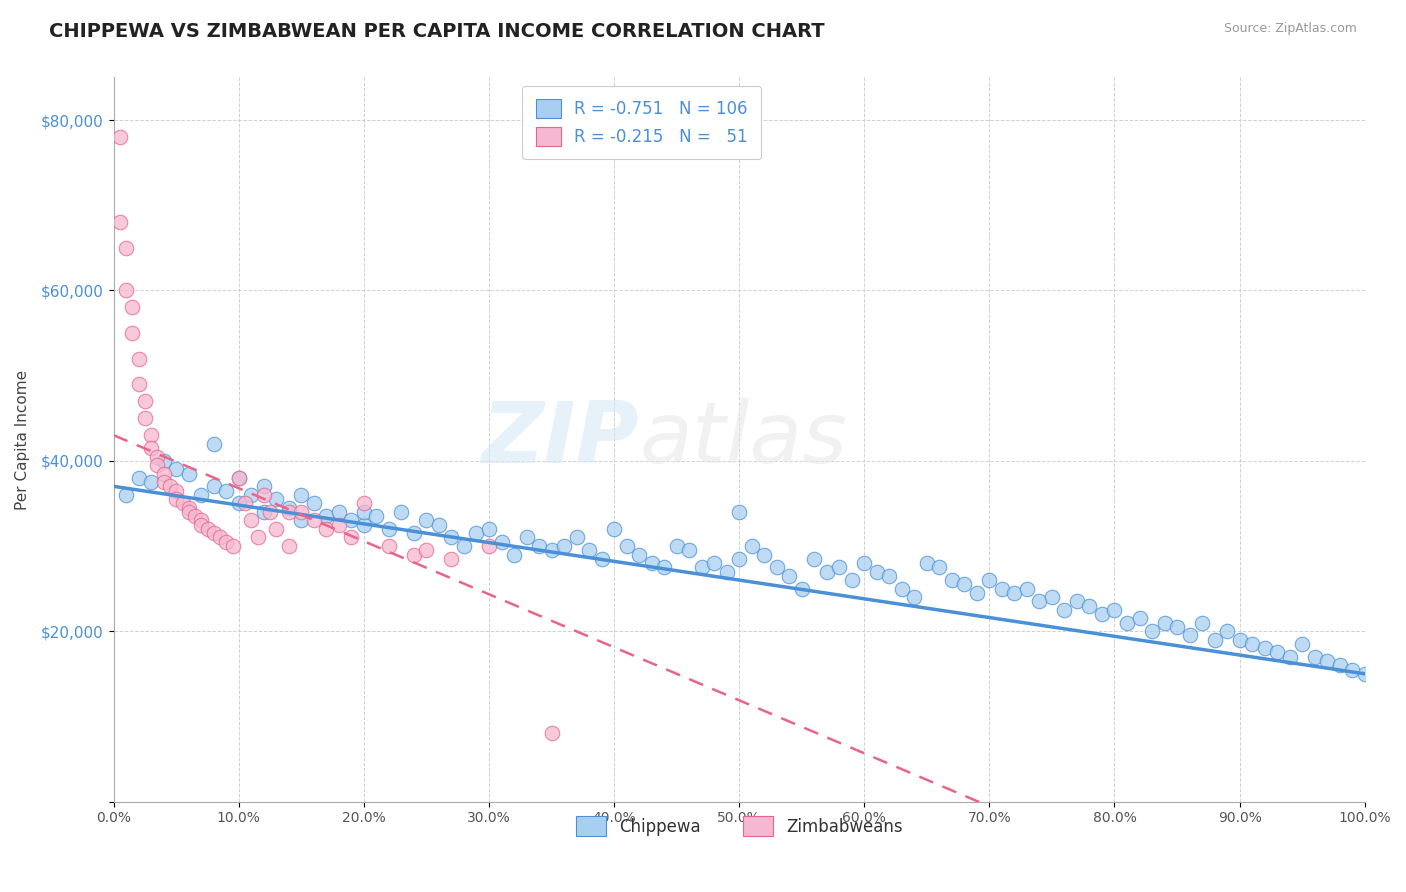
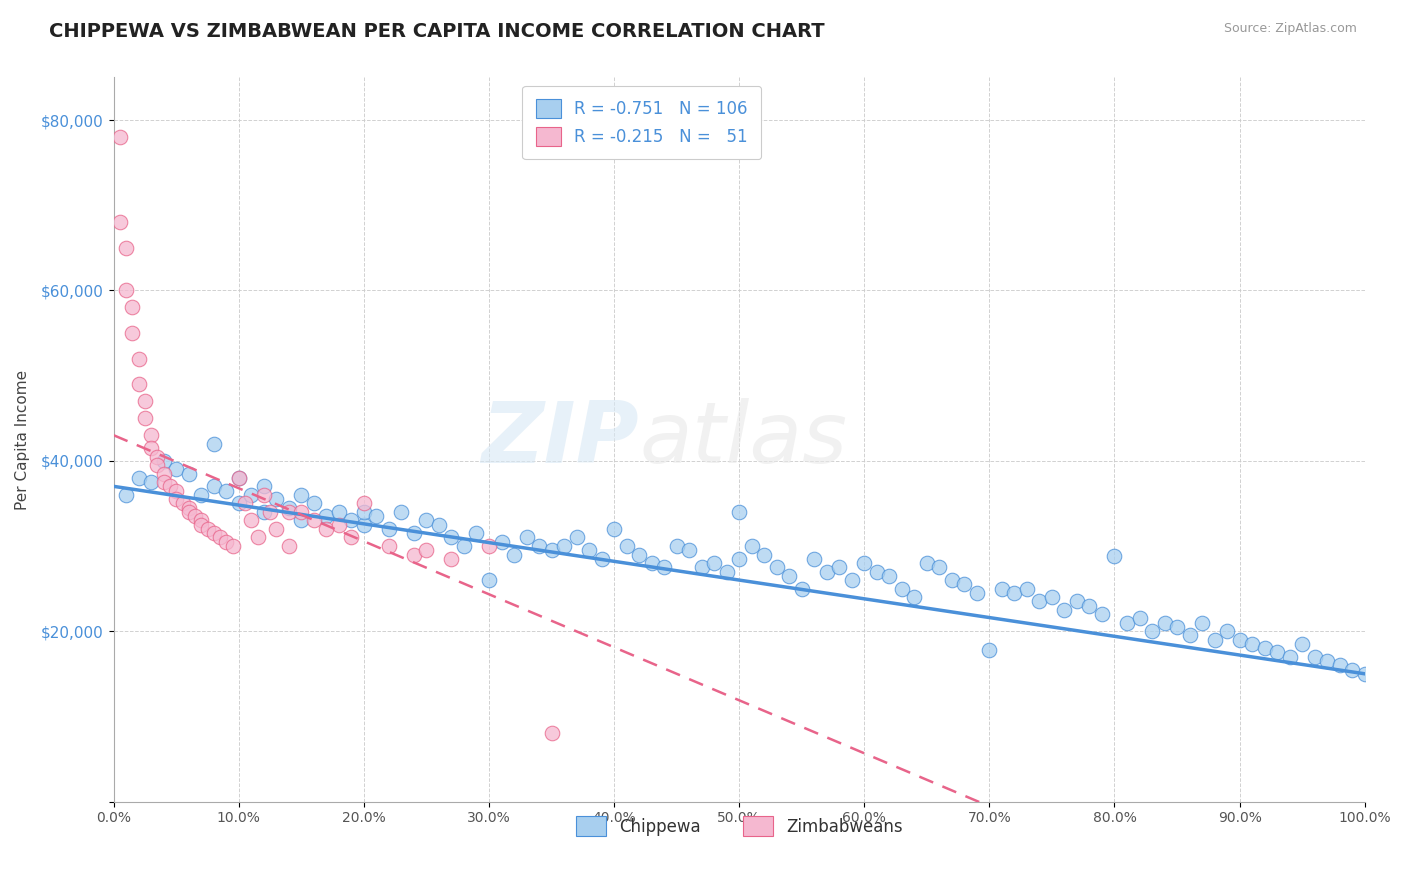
Chippewa/30.0%: $32,000 -> $26,000
Chippewa/70.0%: $26,000 -> $17,800
Chippewa/80.0%: $22,500 -> $28,800
